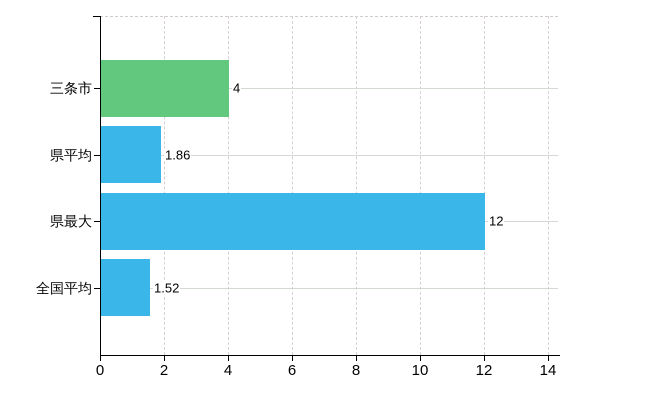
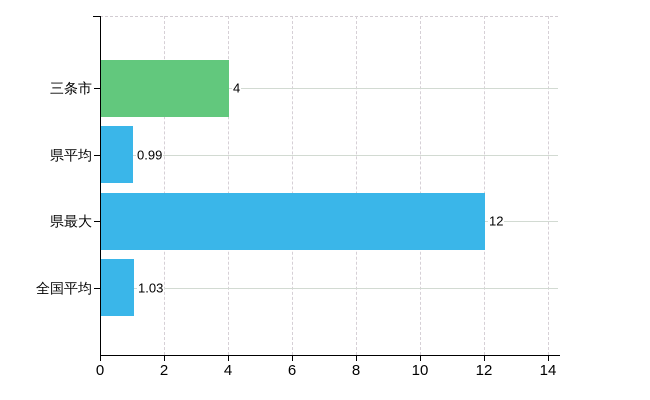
県平均: 1.86 -> 0.99
全国平均: 1.52 -> 1.03
